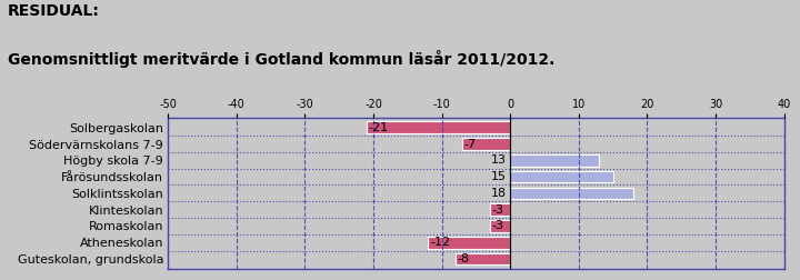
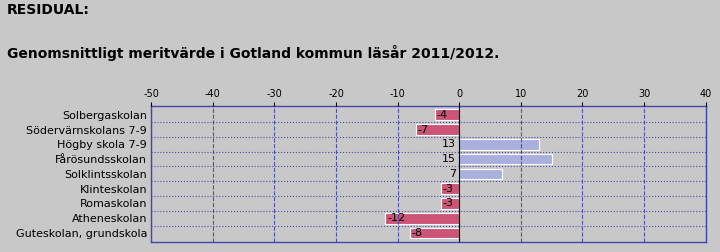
Solbergaskolan: -21 -> -4
Solklintsskolan: 18 -> 7
